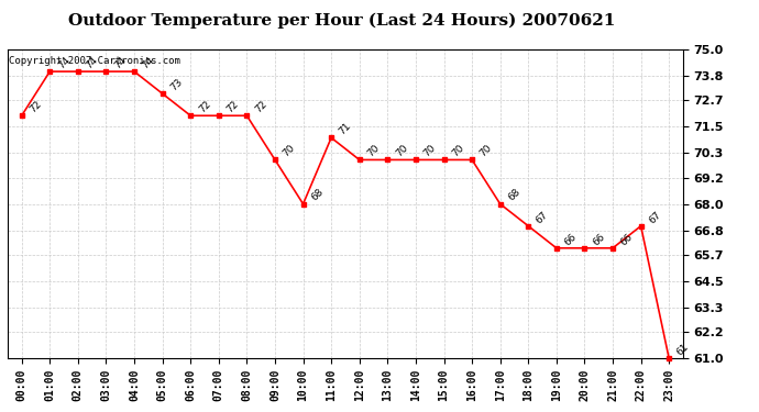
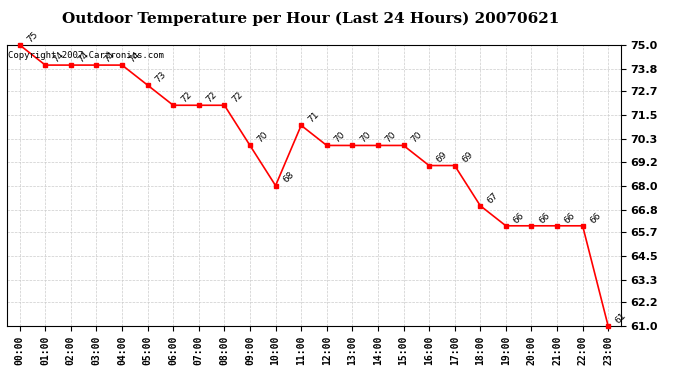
00:00: 72 -> 75
16:00: 70 -> 69
17:00: 68 -> 69
22:00: 67 -> 66
